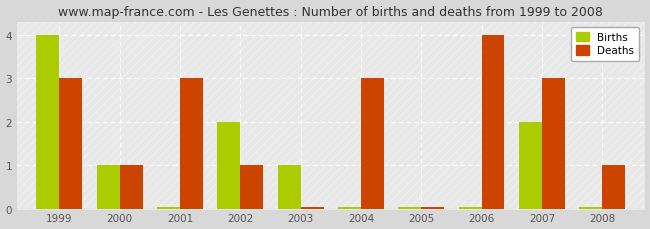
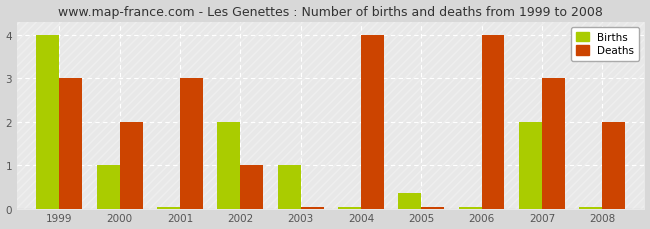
Deaths/2000: 1.00 -> 2.00
Deaths/2004: 3.00 -> 4.00
Births/2005: 0.04 -> 0.35
Deaths/2008: 1.00 -> 2.00
